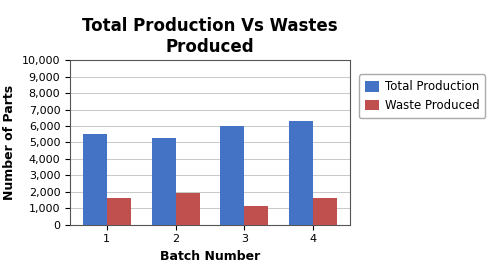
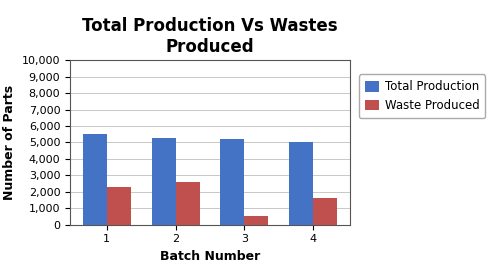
Waste Produced/1: 1,600 -> 2,300
Waste Produced/2: 2,000 -> 2,600
Total Production/3: 6,000 -> 5,200
Waste Produced/3: 1,200 -> 500
Total Production/4: 6,300 -> 5,000
